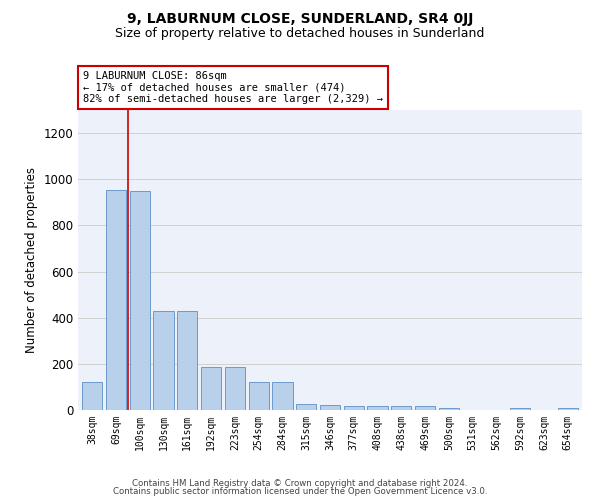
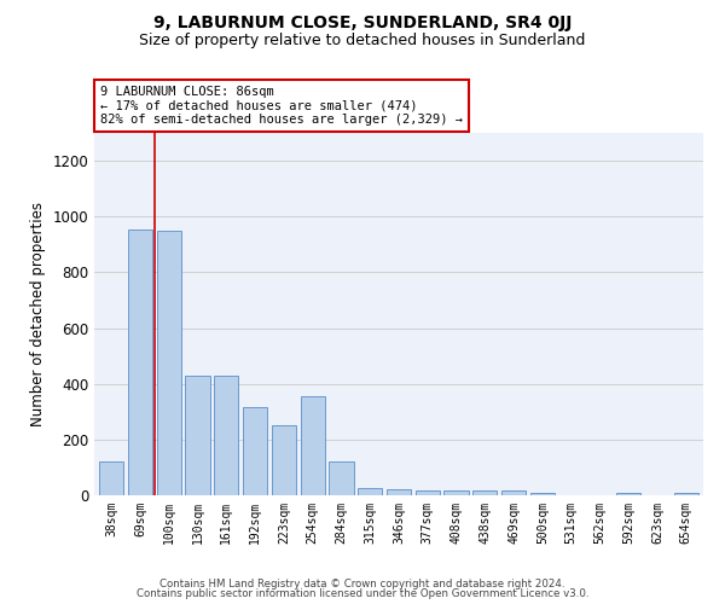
192sqm: 185 -> 315
223sqm: 185 -> 250
254sqm: 120 -> 355
